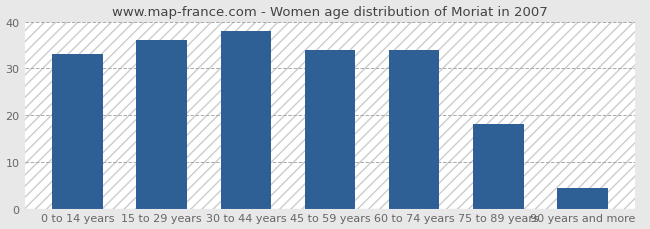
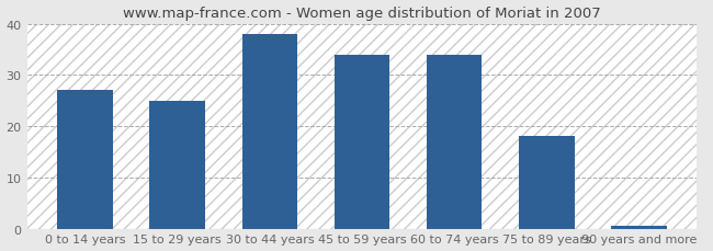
0 to 14 years: 33.0 -> 27.0
15 to 29 years: 36.0 -> 25.0
90 years and more: 4.5 -> 0.5
